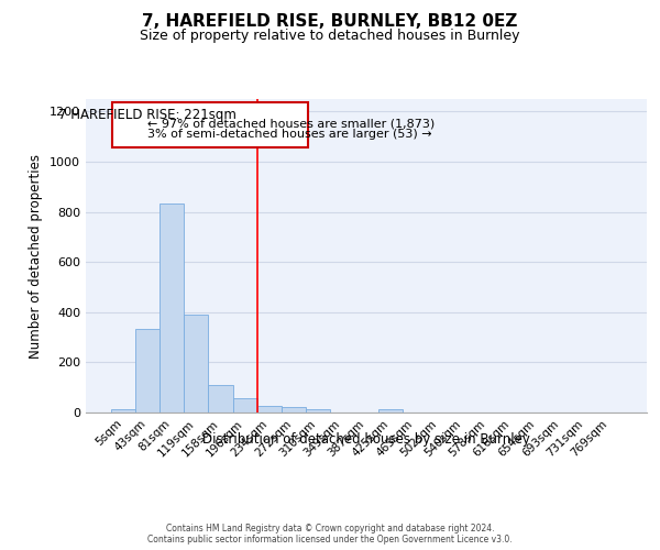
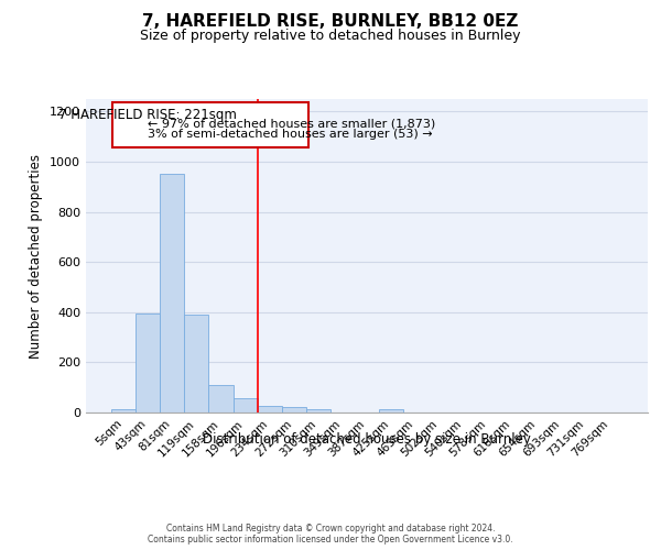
43sqm: 335 -> 395
81sqm: 835 -> 950
